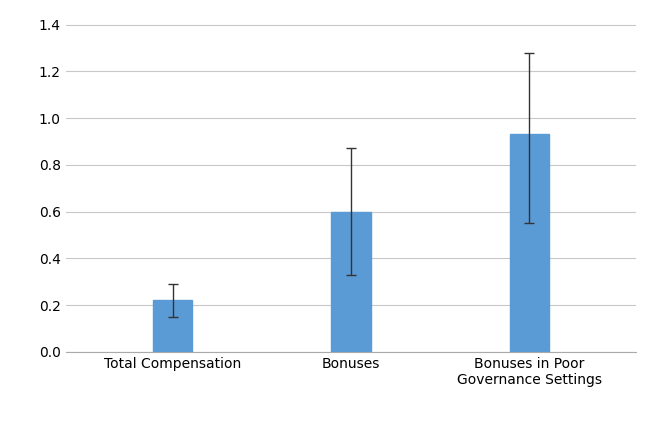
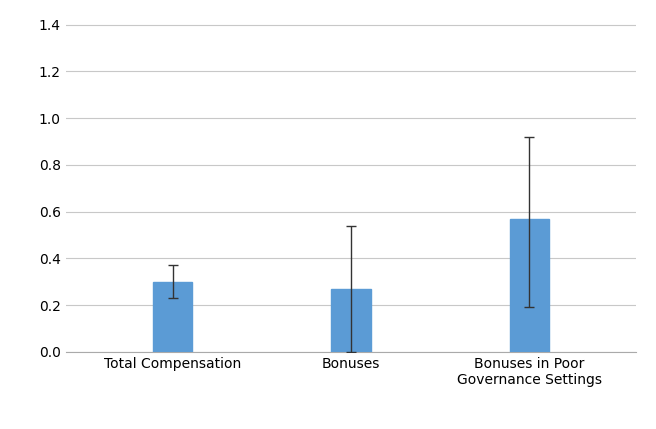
Total Compensation: 0.22 -> 0.30
Bonuses: 0.60 -> 0.27
Bonuses in Poor Governance Settings: 0.93 -> 0.57
